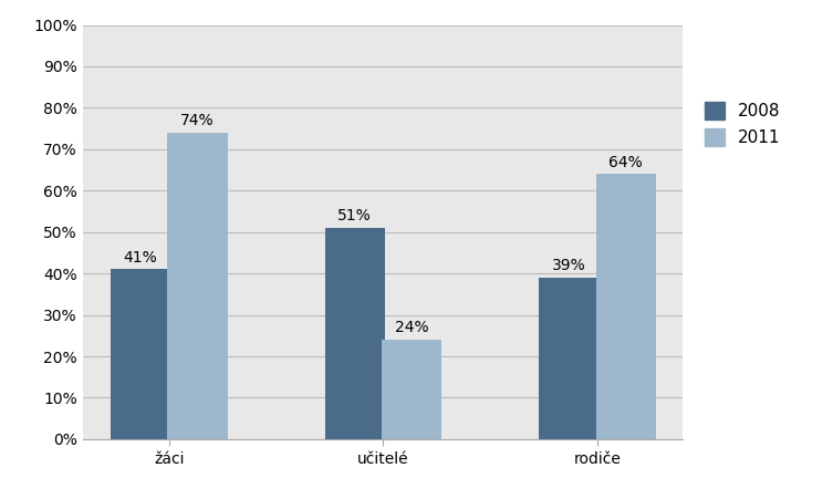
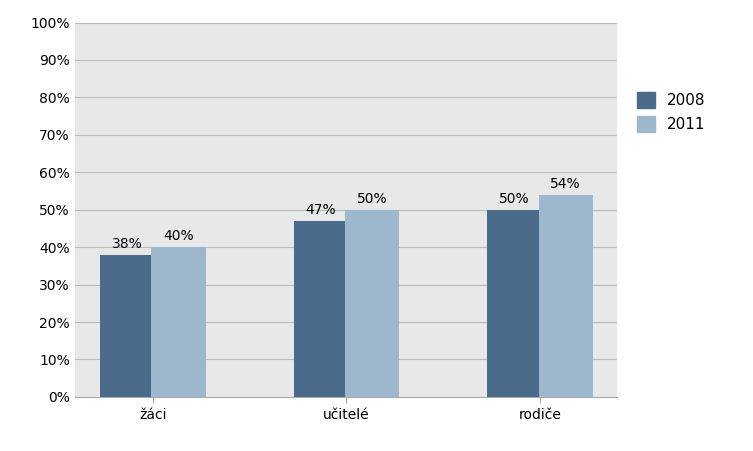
2008/žáci: 41% -> 38%
2011/žáci: 74% -> 40%
2008/učitelé: 51% -> 47%
2011/učitelé: 24% -> 50%
2008/rodiče: 39% -> 50%
2011/rodiče: 64% -> 54%
